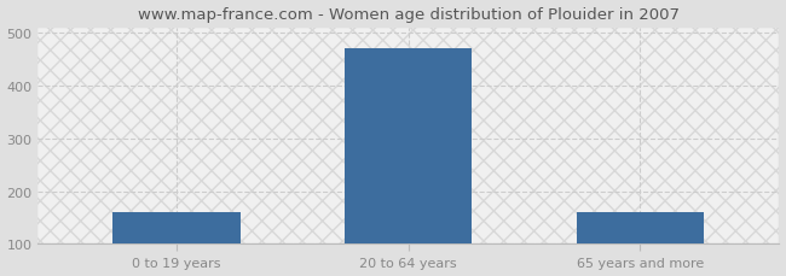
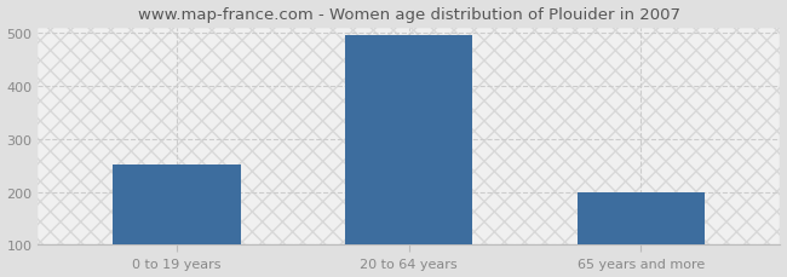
0 to 19 years: 160 -> 252
20 to 64 years: 470 -> 495
65 years and more: 160 -> 198
